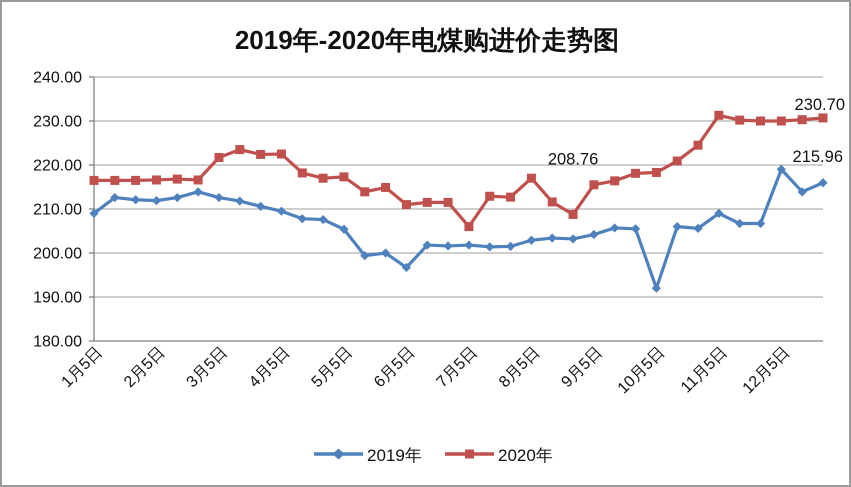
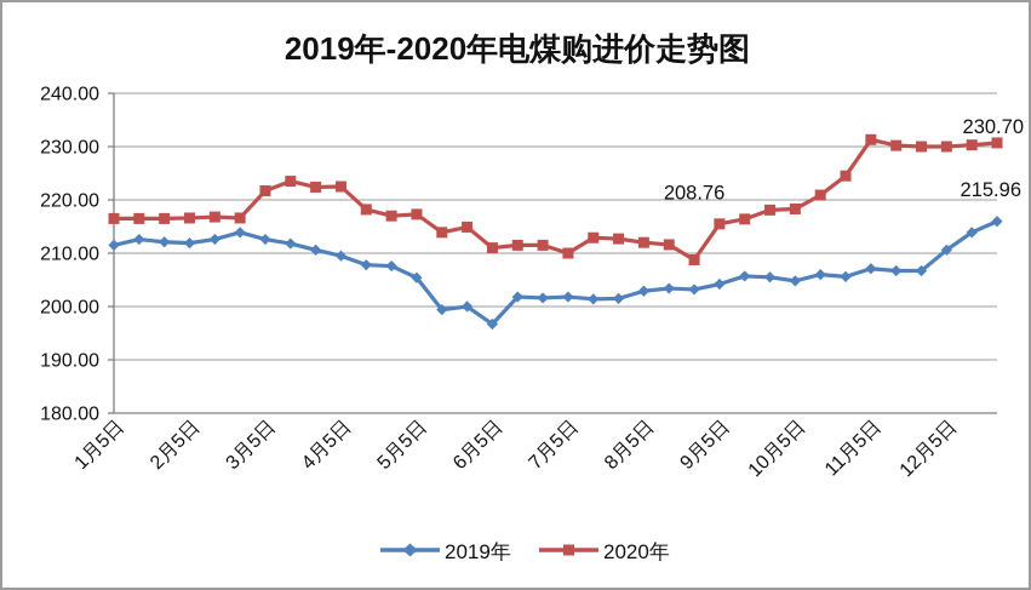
2019年/1月5日: 209 -> 212
2020年/7月5日: 206 -> 210
2020年/8月5日: 217 -> 212
2019年/10月5日: 192 -> 205
2019年/11月5日: 209 -> 207
2019年/12月5日: 219 -> 211
